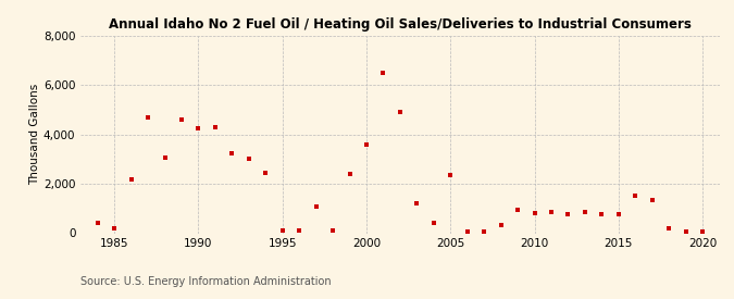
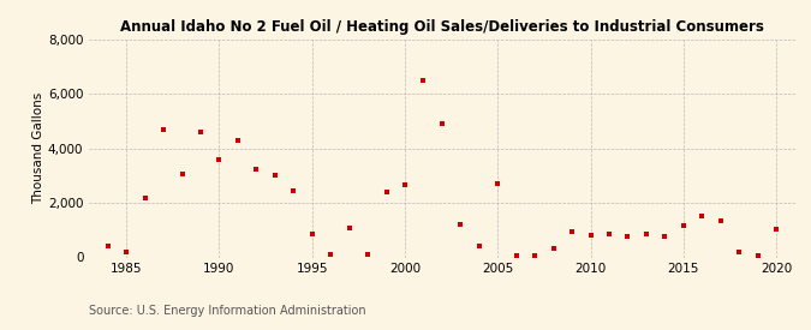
1990: 4,250 -> 3,600
1995: 100 -> 850
2000: 3,600 -> 2,650
2005: 2,350 -> 2,700
2015: 750 -> 1,150
2020: 50 -> 1,050
